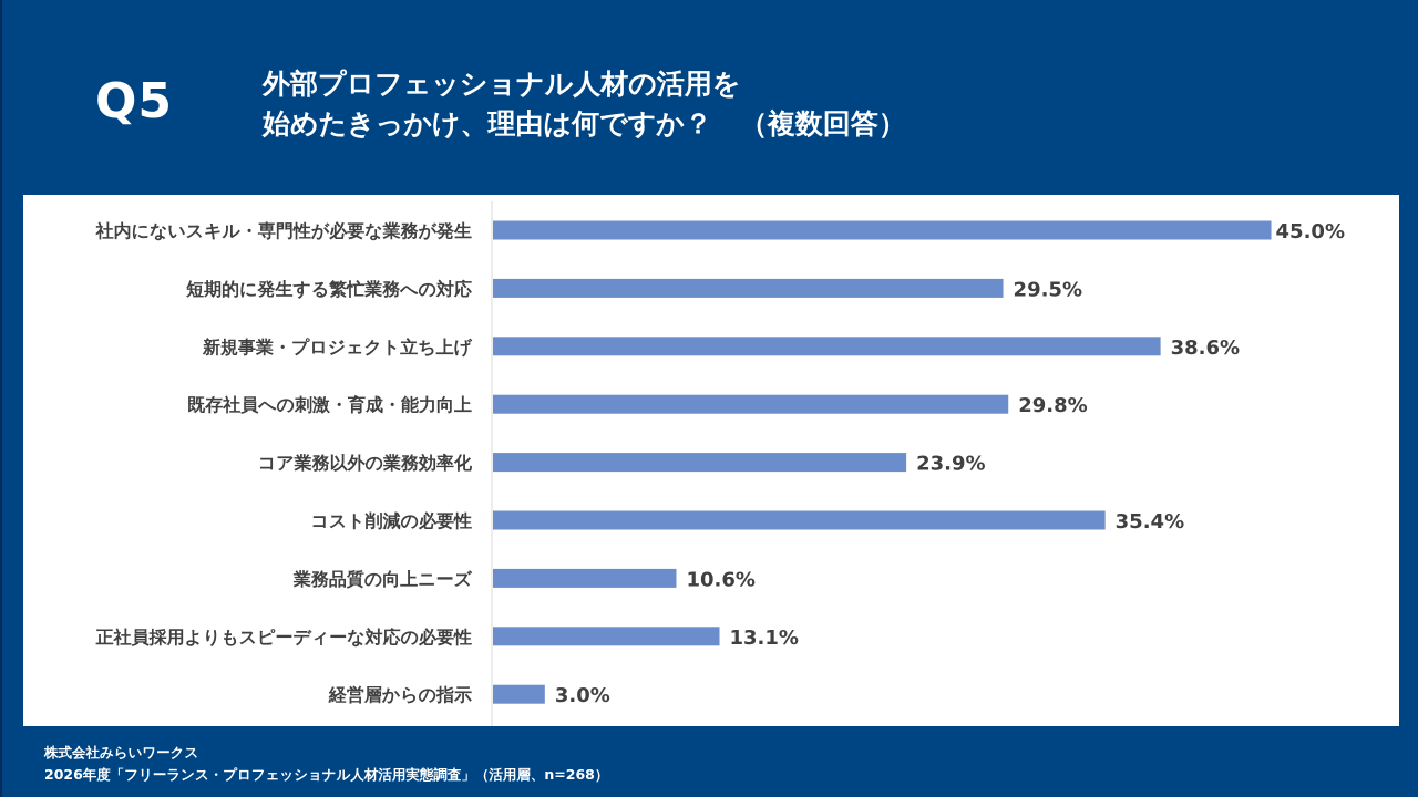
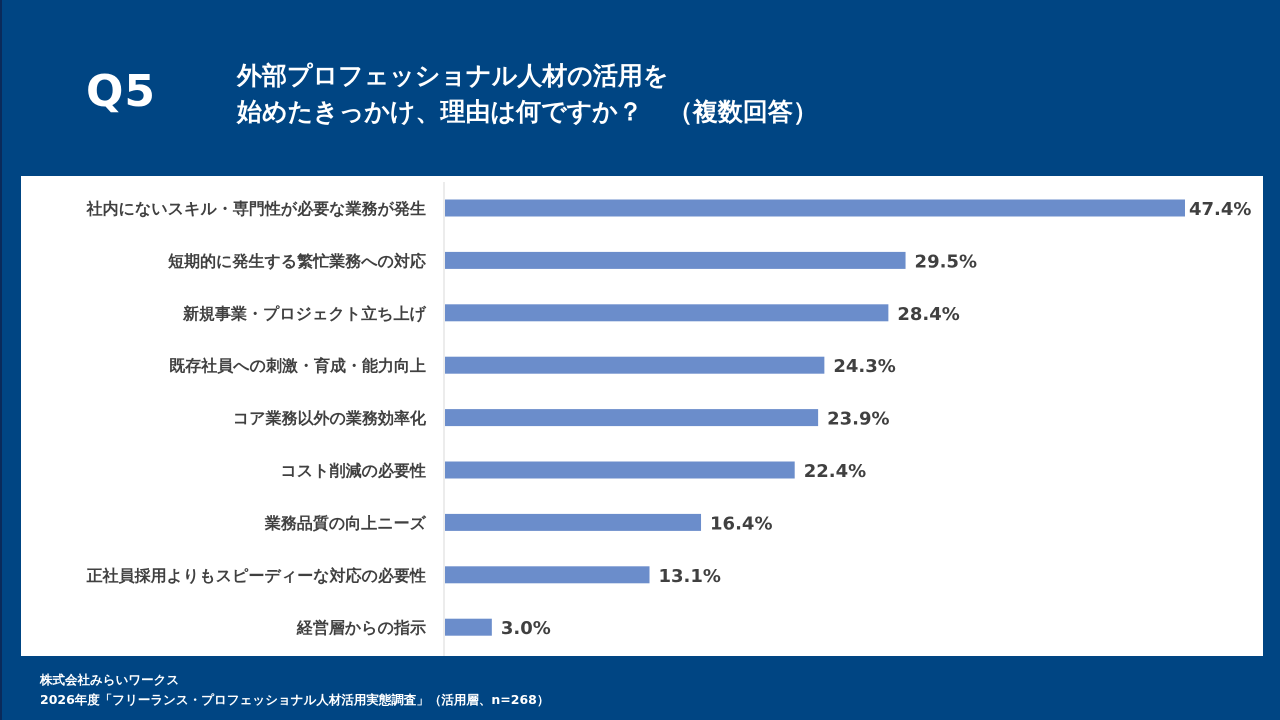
社内にないスキル・専門性が必要な業務が発生: 45.0% -> 47.4%
新規事業・プロジェクト立ち上げ: 38.6% -> 28.4%
既存社員への刺激・育成・能力向上: 29.8% -> 24.3%
コスト削減の必要性: 35.4% -> 22.4%
業務品質の向上ニーズ: 10.6% -> 16.4%
